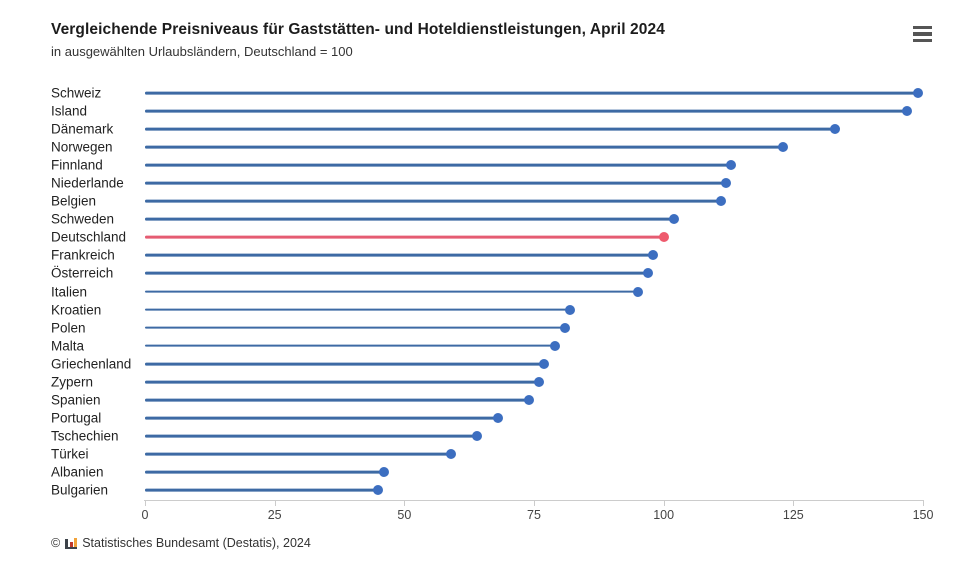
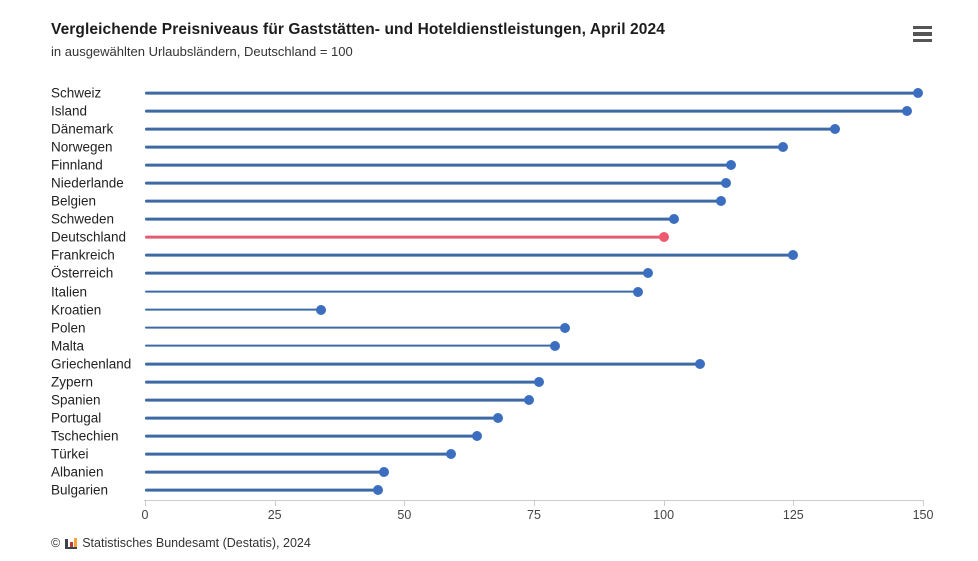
Frankreich: 98 -> 125
Kroatien: 82 -> 34
Griechenland: 77 -> 107
